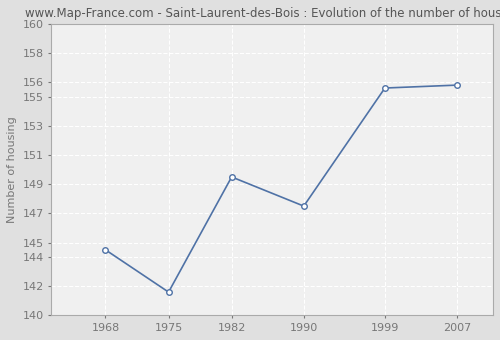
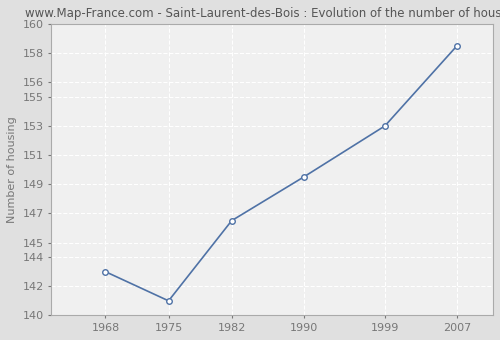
1968: 144.5 -> 143.0
1975: 141.6 -> 141.0
1982: 149.5 -> 146.5
1990: 147.5 -> 149.5
1999: 155.6 -> 153.0
2007: 155.8 -> 158.5
